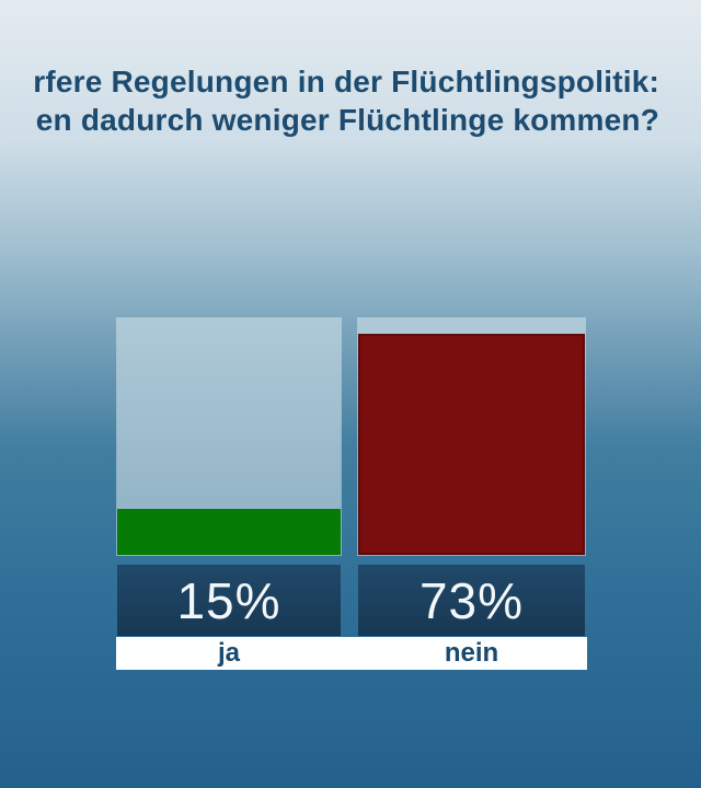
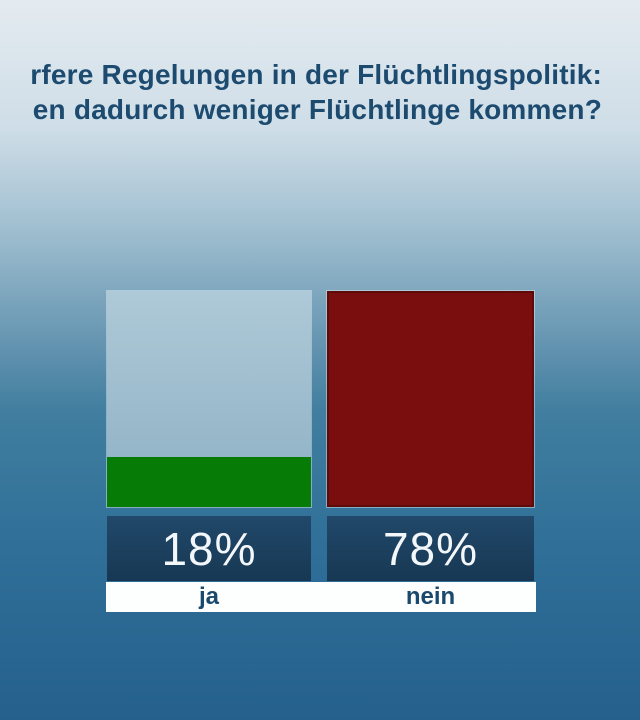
ja: 15% -> 18%
nein: 73% -> 78%
